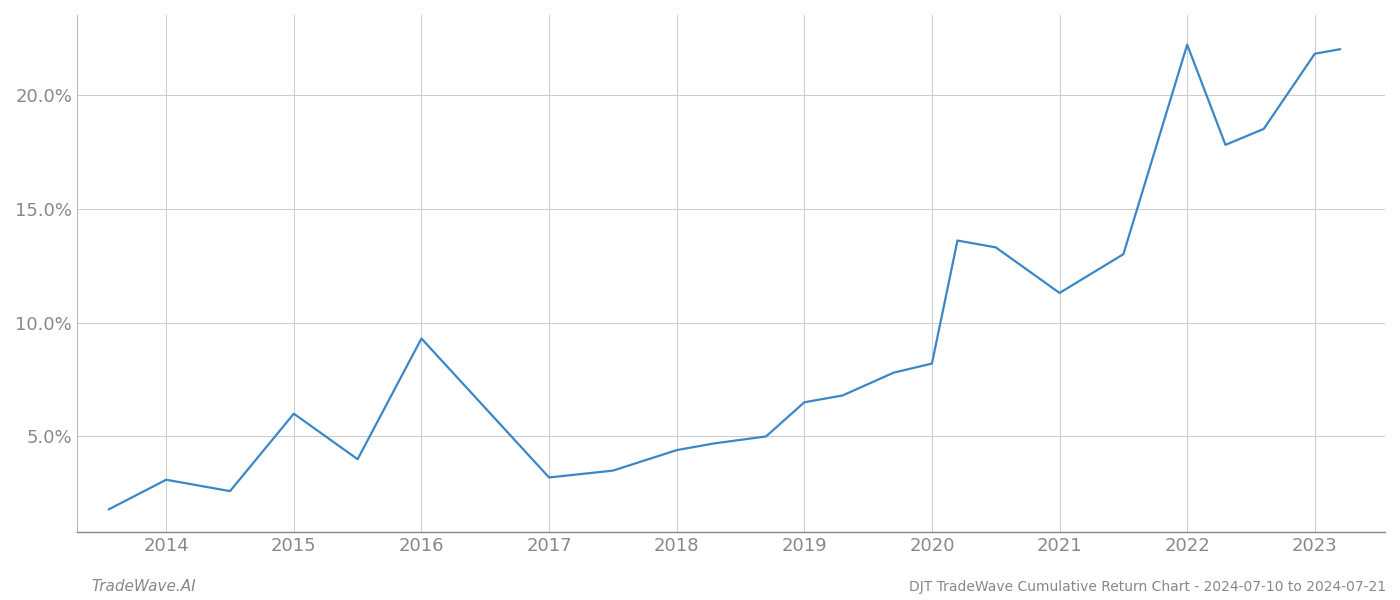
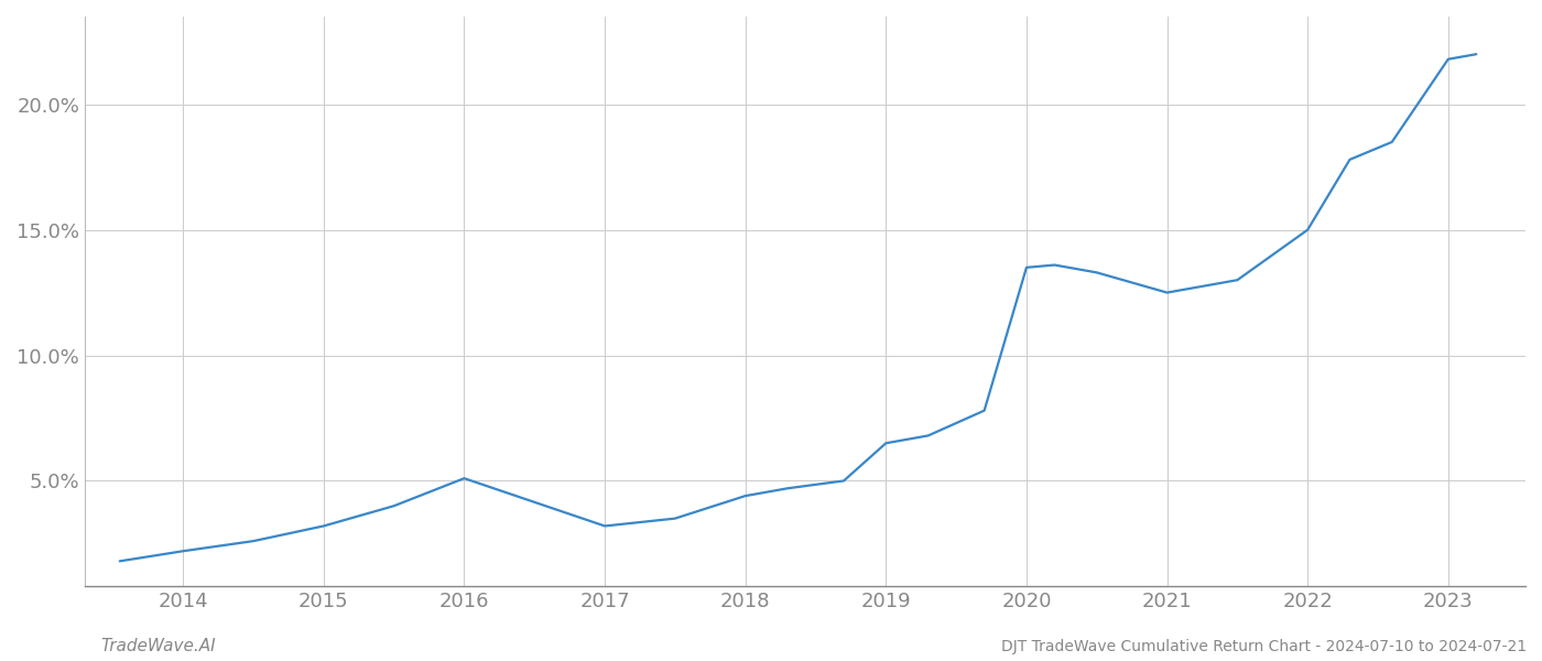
2014: 3.1% -> 2.2%
2015: 6.0% -> 3.2%
2016: 9.3% -> 5.1%
2020: 8.2% -> 13.5%
2021: 11.3% -> 12.5%
2022: 22.2% -> 15.0%
